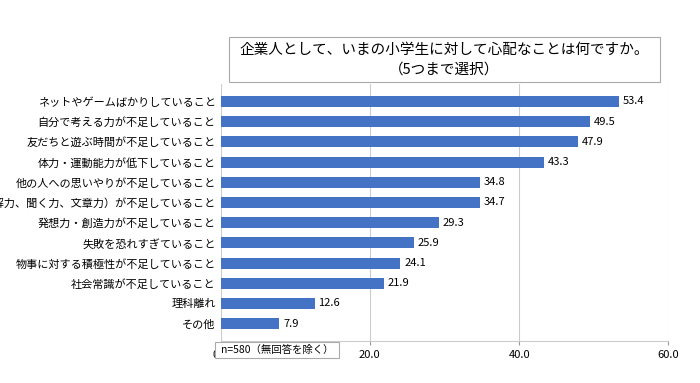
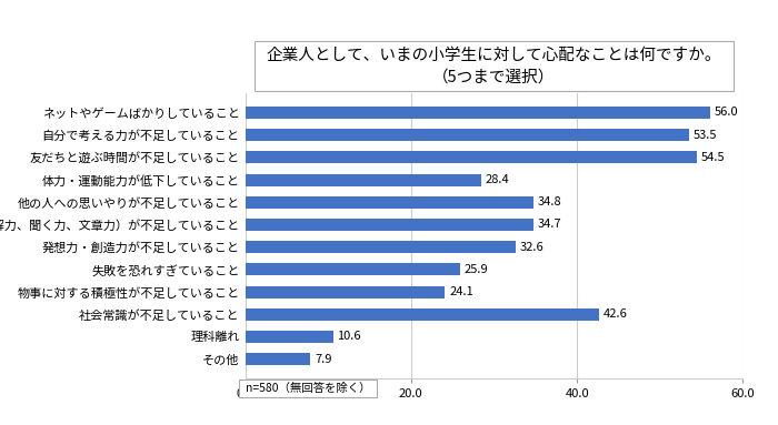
ネットやゲームばかりしていること: 53.4 -> 56.0
自分で考える力が不足していること: 49.5 -> 53.5
友だちと遊ぶ時間が不足していること: 47.9 -> 54.5
体力・運動能力が低下していること: 43.3 -> 28.4
発想力・創造力が不足していること: 29.3 -> 32.6
社会常識が不足していること: 21.9 -> 42.6
理科離れ: 12.6 -> 10.6
